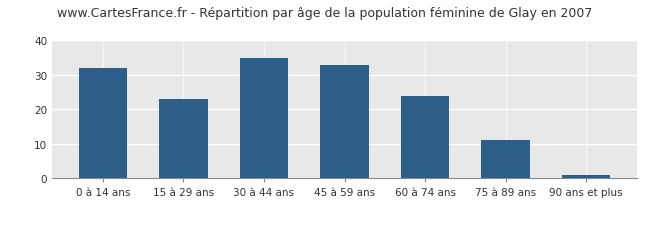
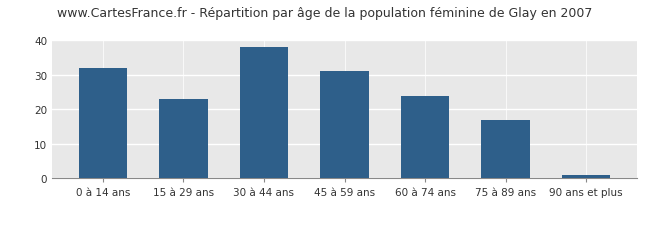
30 à 44 ans: 35 -> 38
45 à 59 ans: 33 -> 31
75 à 89 ans: 11 -> 17
